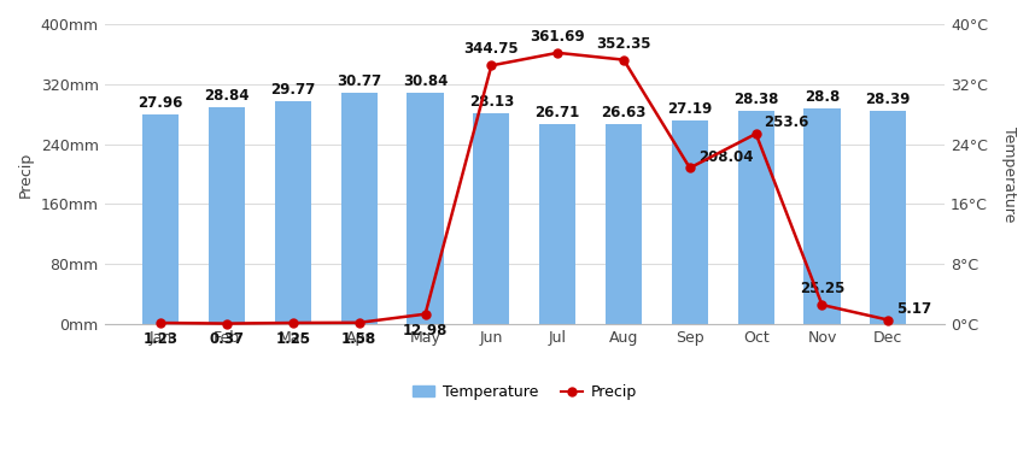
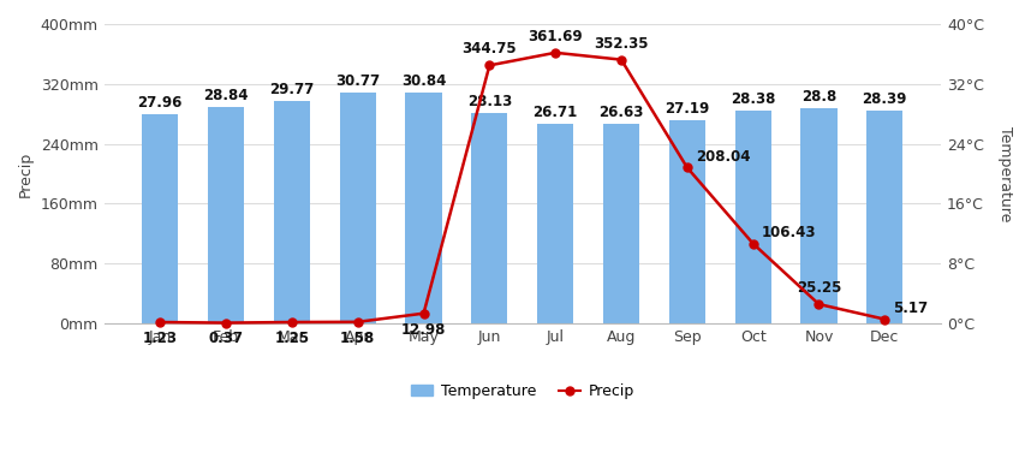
Precip/Oct: 253.6 -> 106.43
